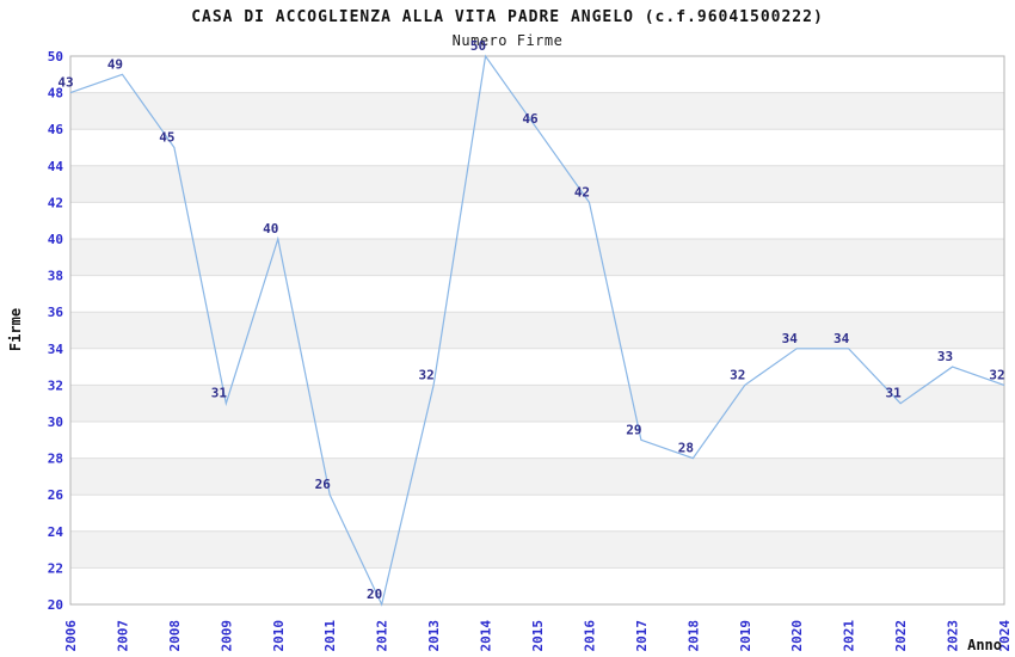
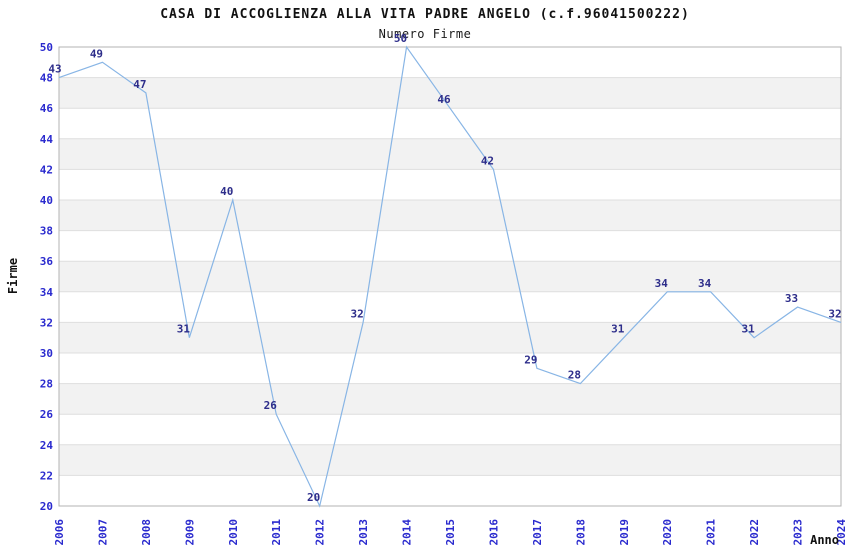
2008: 45 -> 47
2019: 32 -> 31
